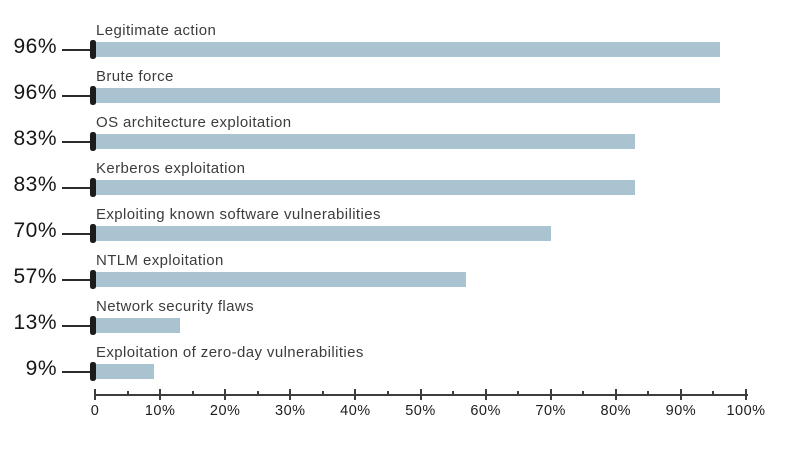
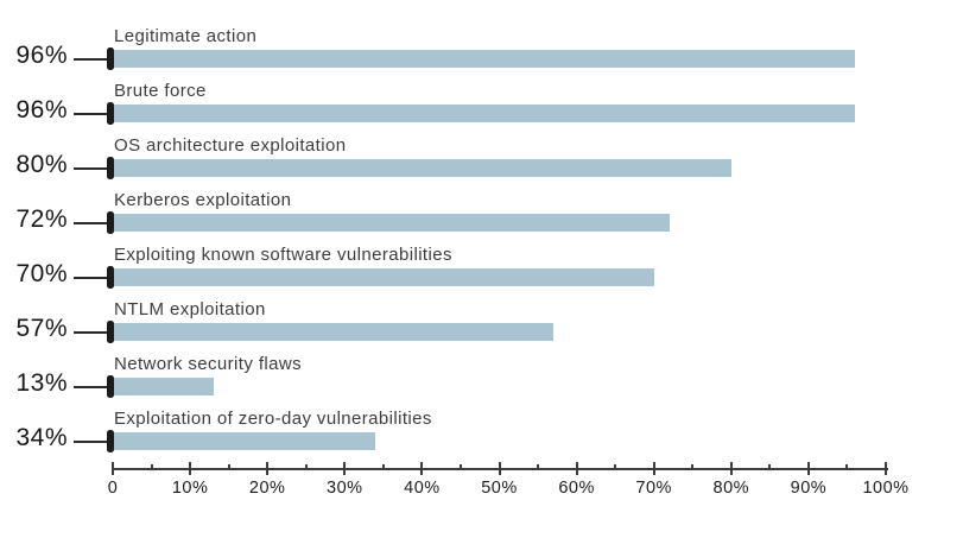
OS architecture exploitation: 83% -> 80%
Kerberos exploitation: 83% -> 72%
Exploitation of zero-day vulnerabilities: 9% -> 34%
